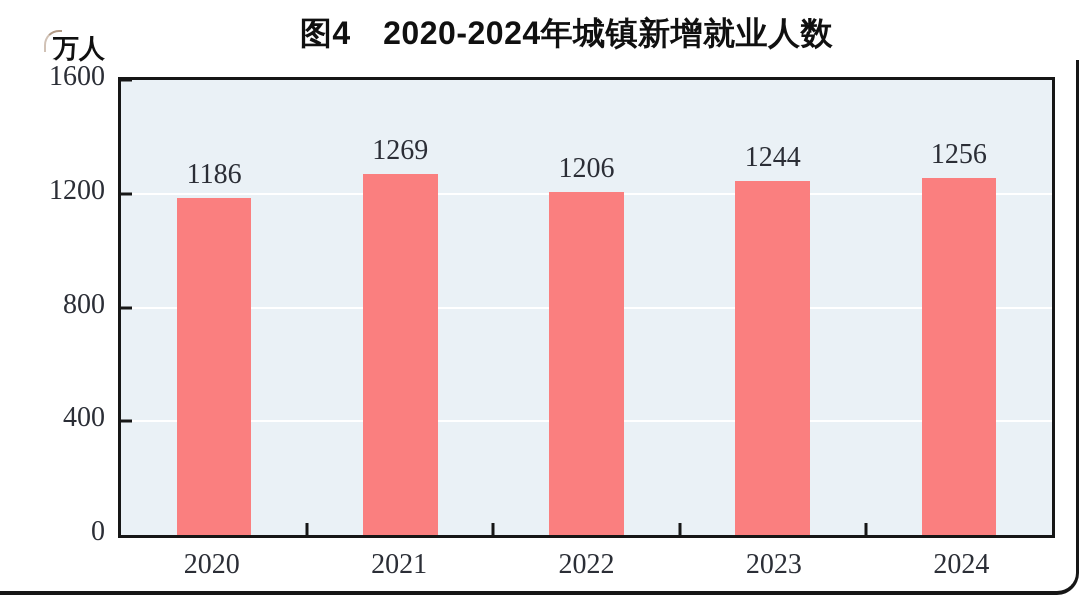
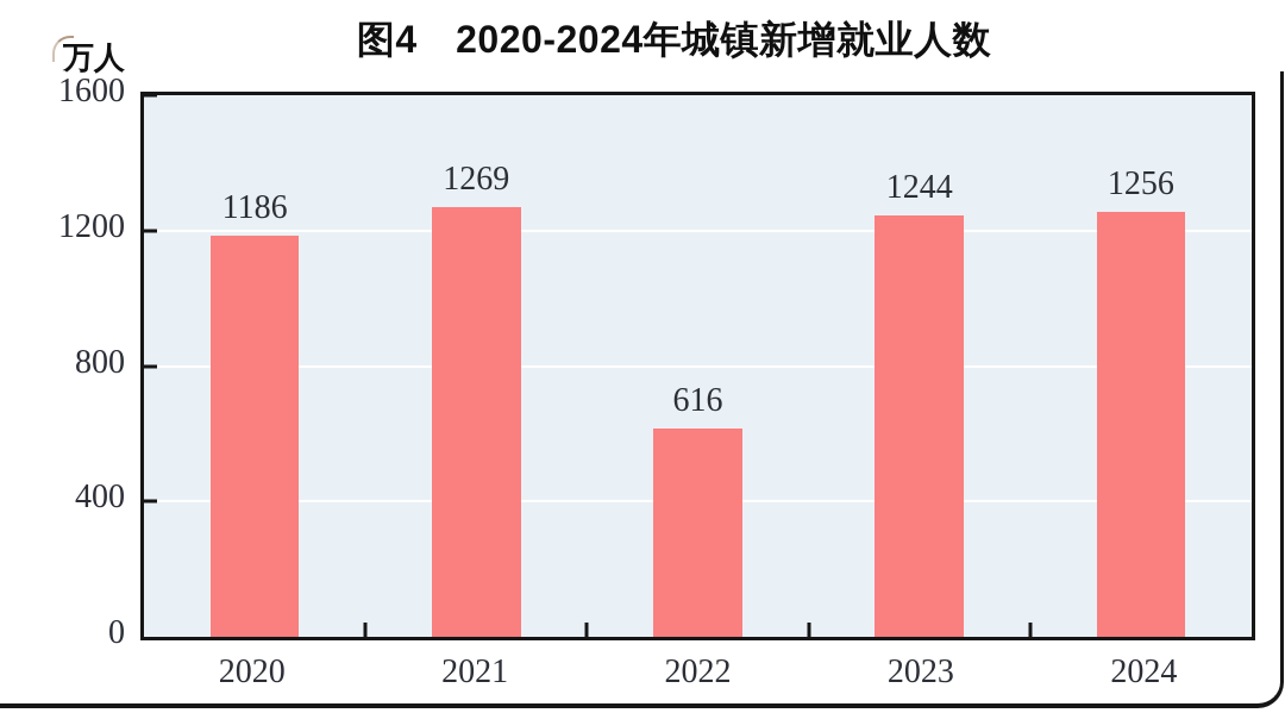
2022: 1206 -> 616
